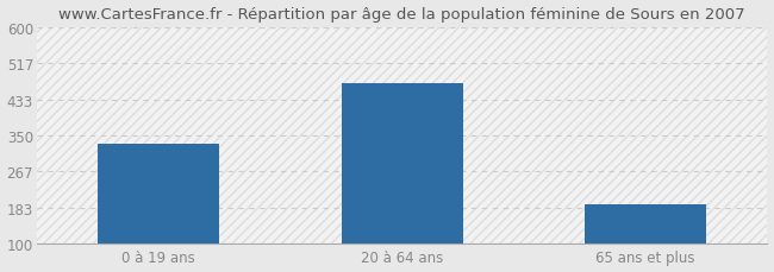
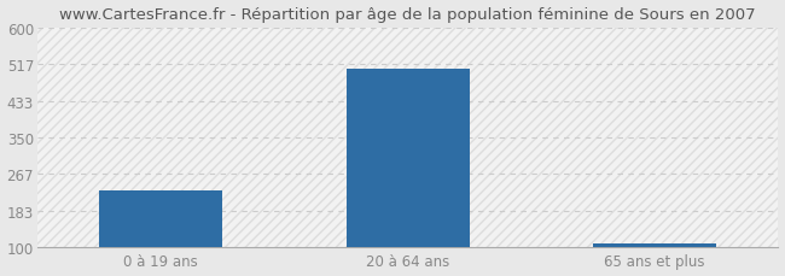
0 à 19 ans: 330 -> 230
20 à 64 ans: 470 -> 505
65 ans et plus: 190 -> 107
